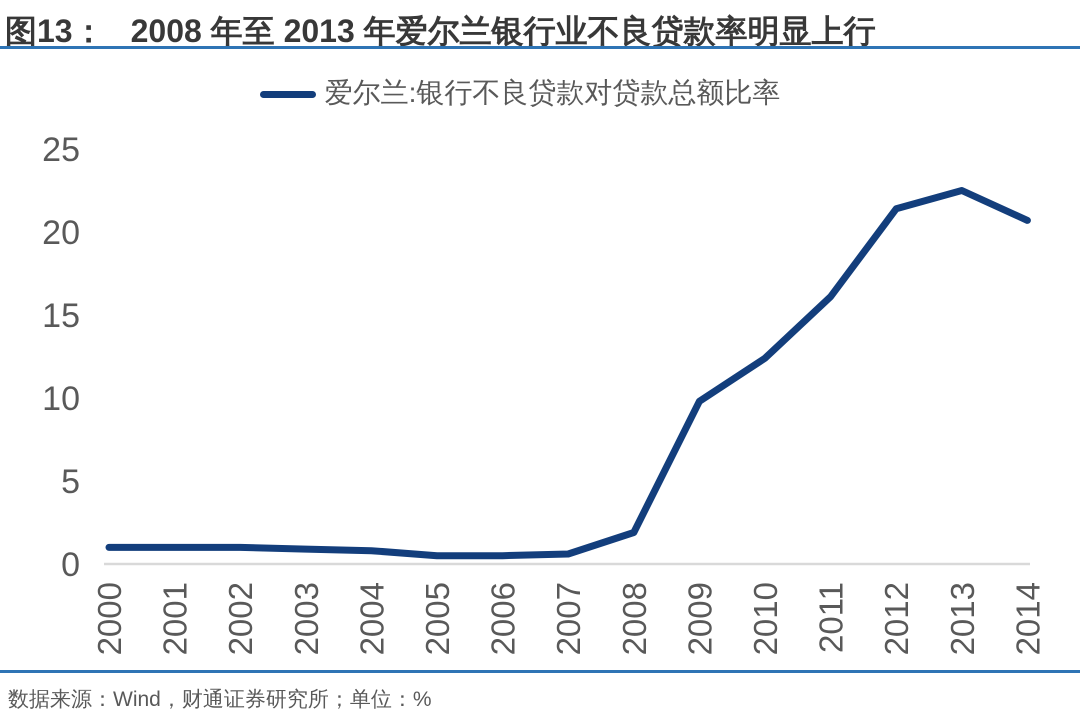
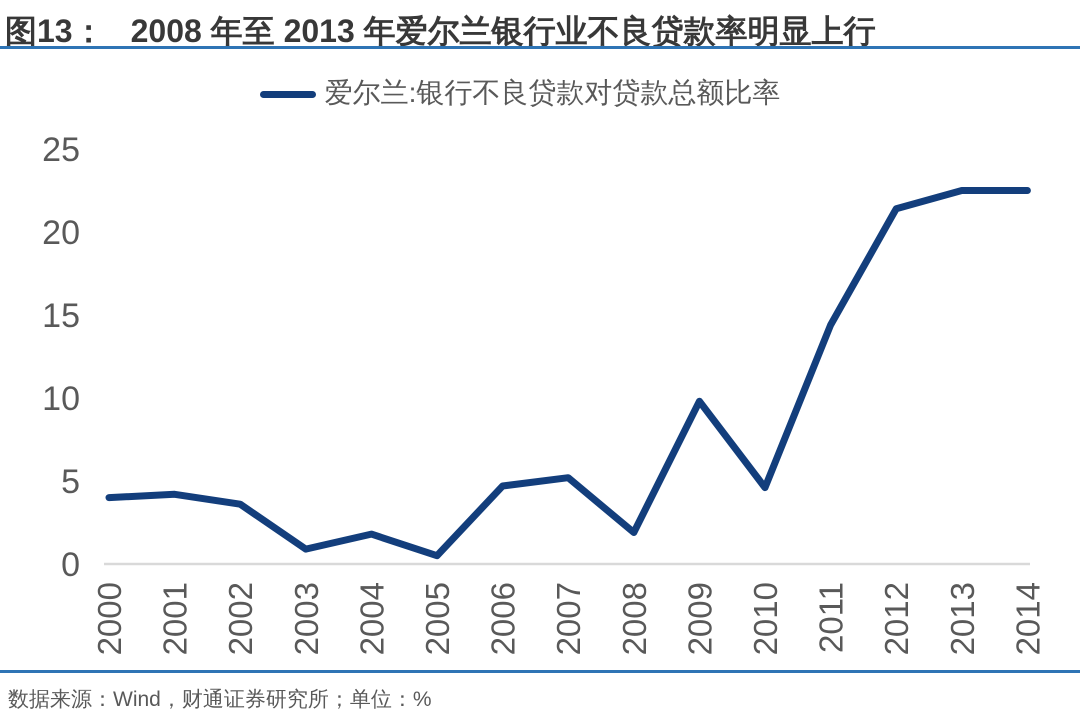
2000: 1.0 -> 4.0
2001: 1.0 -> 4.2
2002: 1.0 -> 3.6
2004: 0.8 -> 1.8
2006: 0.5 -> 4.7
2007: 0.6 -> 5.2
2010: 12.4 -> 4.6
2011: 16.1 -> 14.4
2014: 20.7 -> 22.5
